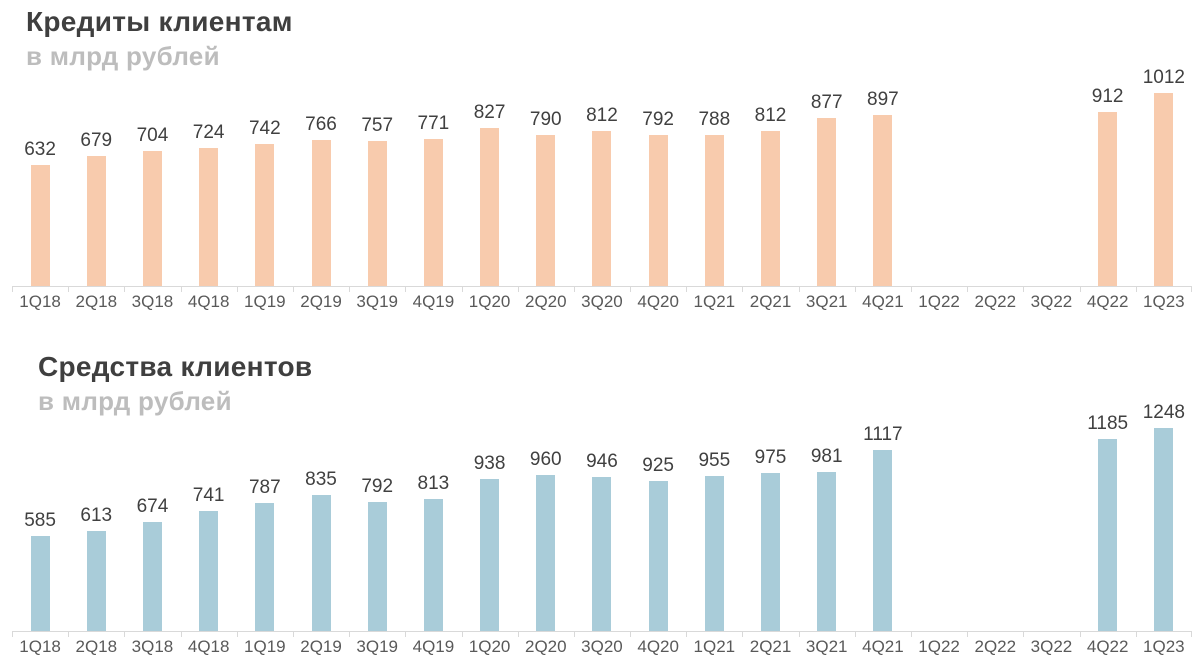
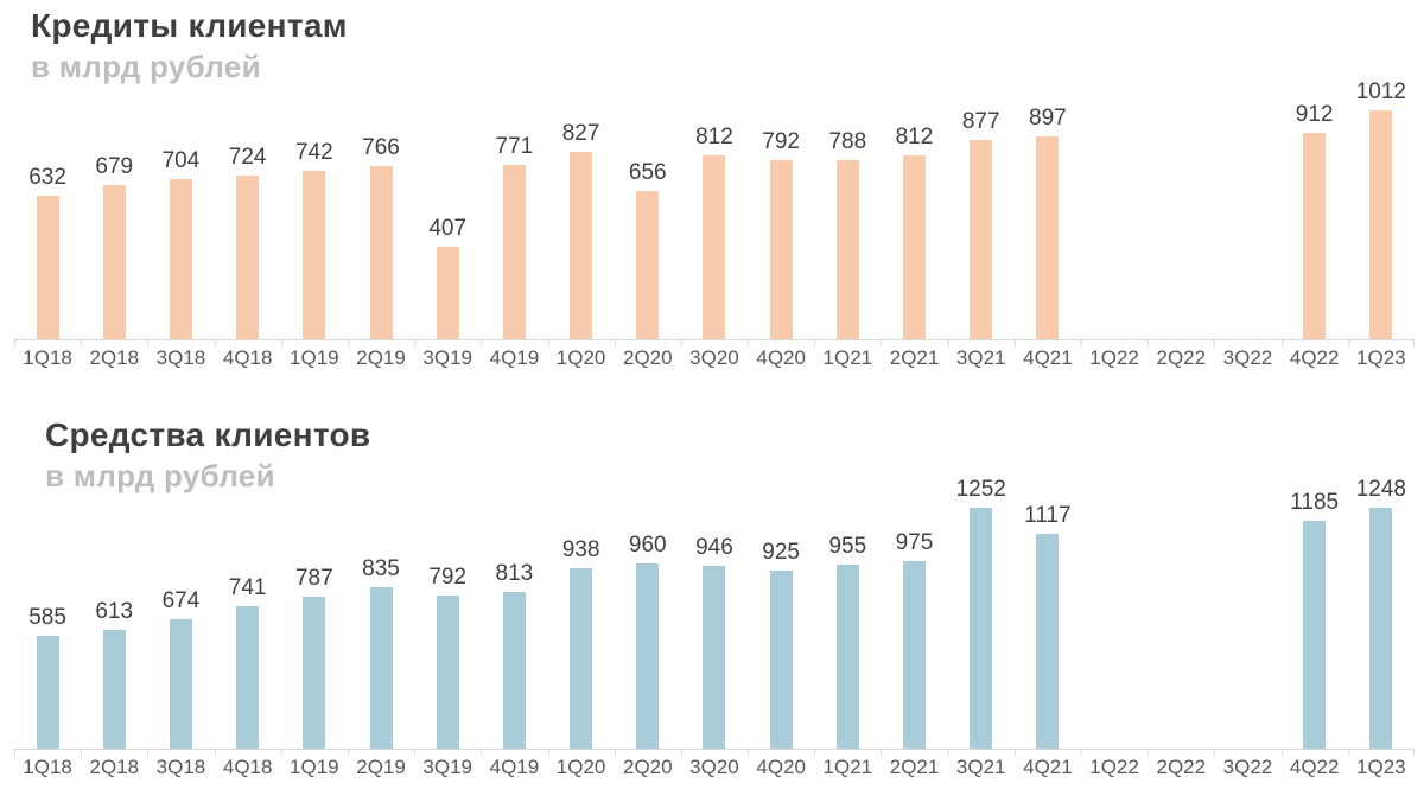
Кредиты клиентам/3Q19: 757 -> 407
Кредиты клиентам/2Q20: 790 -> 656
Средства клиентов/3Q21: 981 -> 1252
